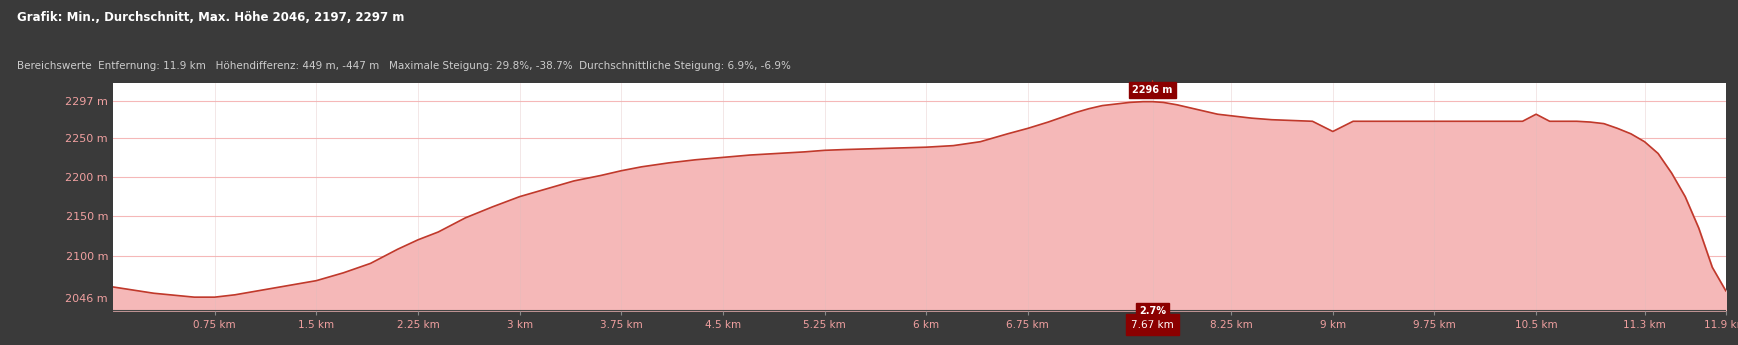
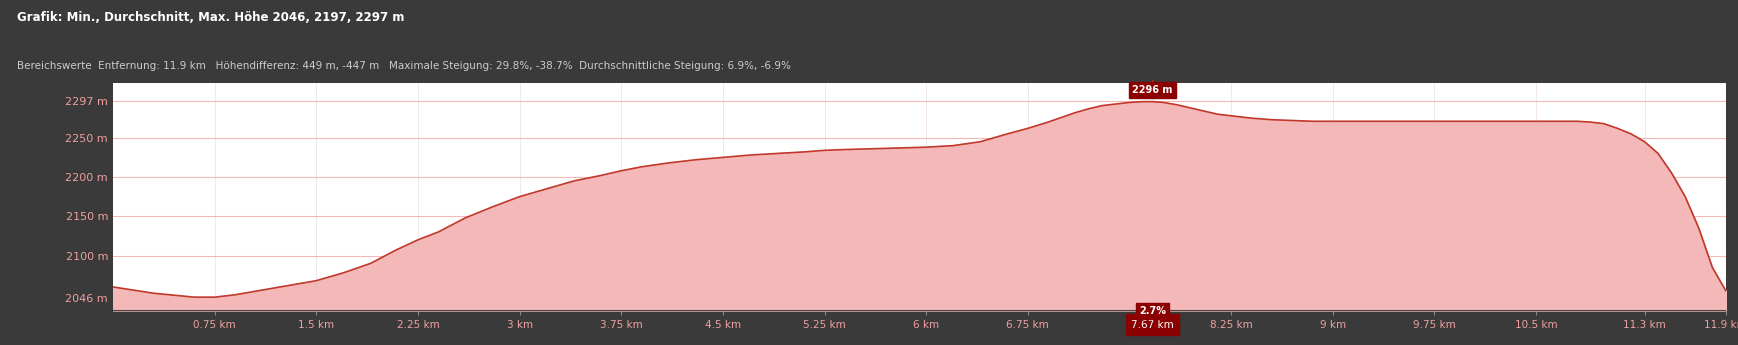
9 km: 2258 m -> 2271 m
10.5 km: 2280 m -> 2271 m
